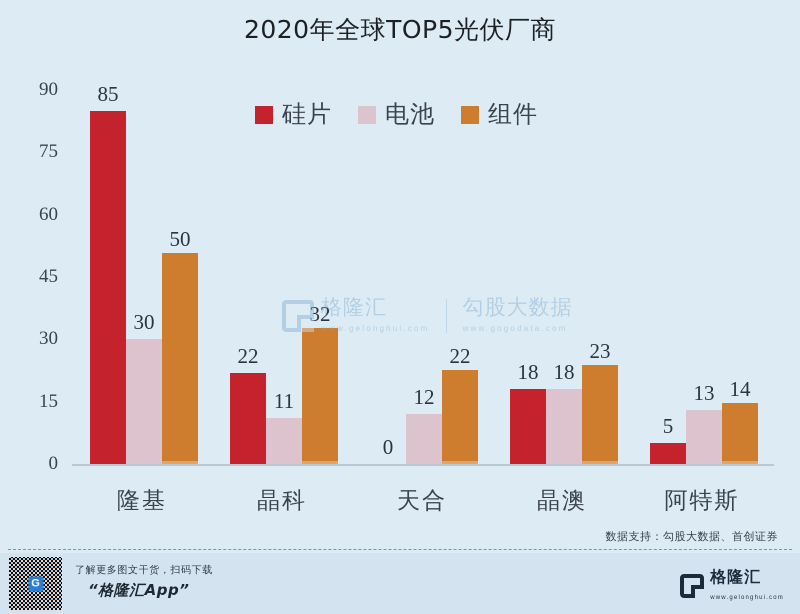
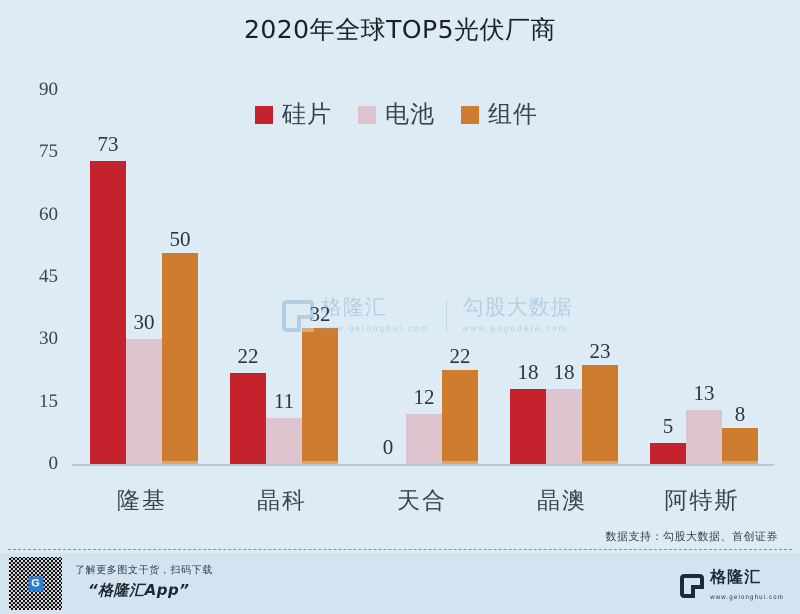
硅片/隆基: 85 -> 73
组件/阿特斯: 14 -> 8
